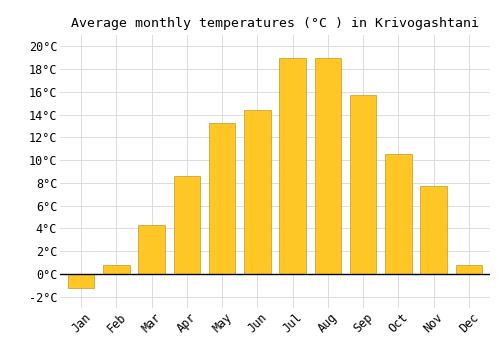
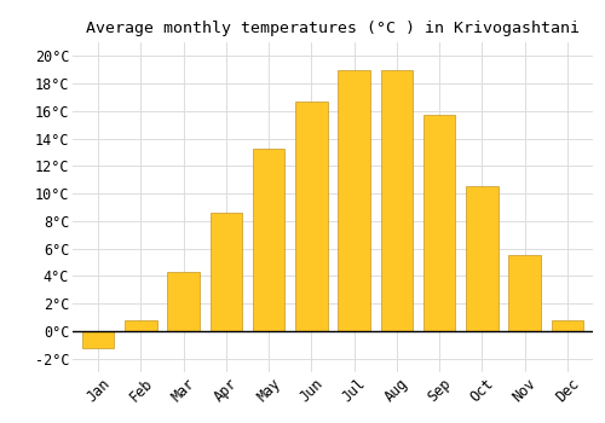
Jun: 14.4°C -> 16.7°C
Nov: 7.7°C -> 5.5°C
